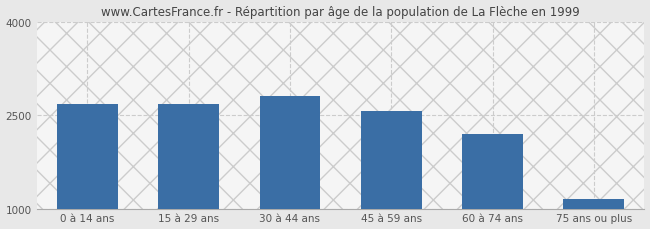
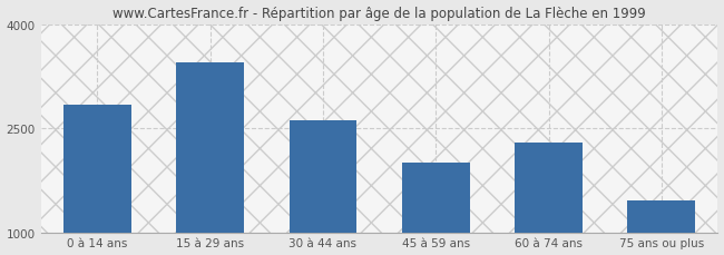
0 à 14 ans: 2680 -> 2840
15 à 29 ans: 2680 -> 3440
30 à 44 ans: 2800 -> 2620
45 à 59 ans: 2560 -> 2000
60 à 74 ans: 2200 -> 2300
75 ans ou plus: 1150 -> 1460
